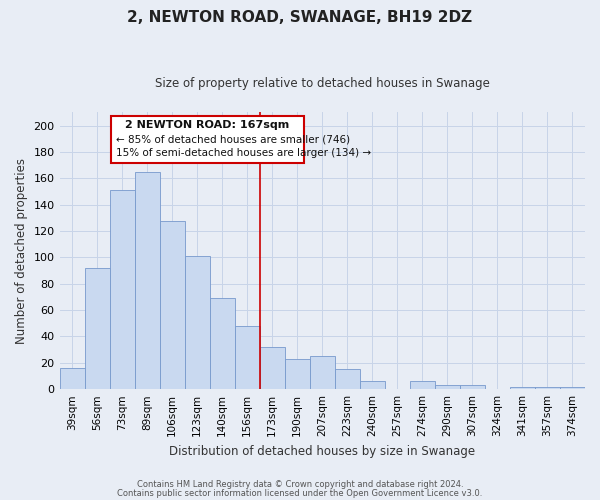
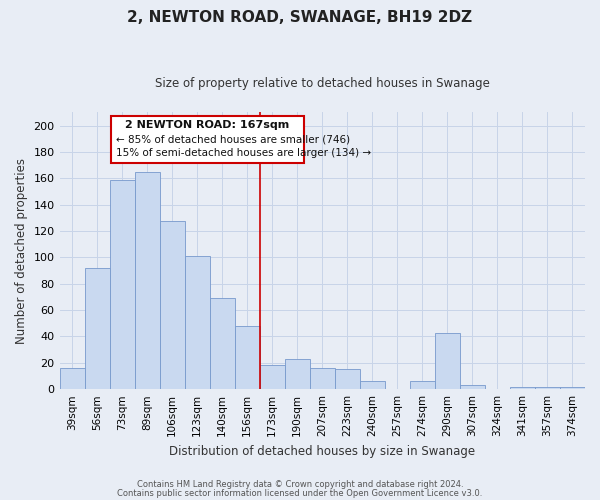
73sqm: 151 -> 159
173sqm: 32 -> 18
207sqm: 25 -> 16
290sqm: 3 -> 43
